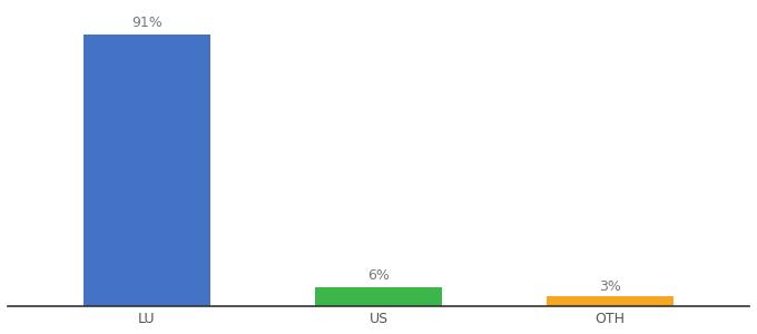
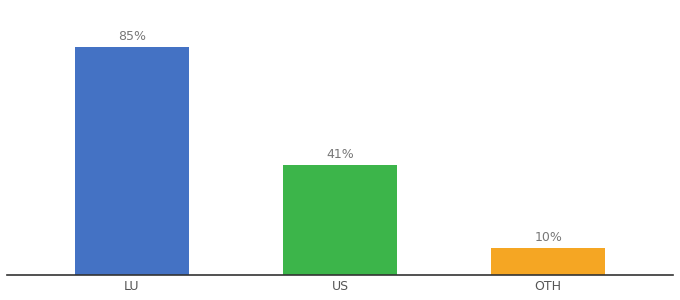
LU: 91% -> 85%
US: 6% -> 41%
OTH: 3% -> 10%
